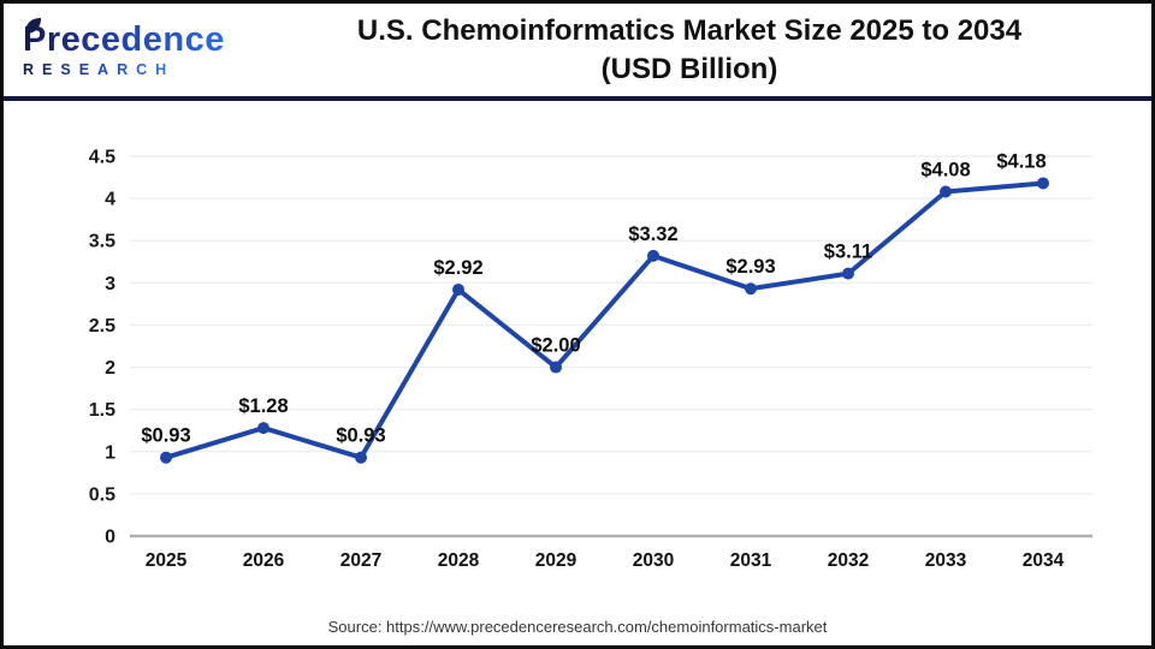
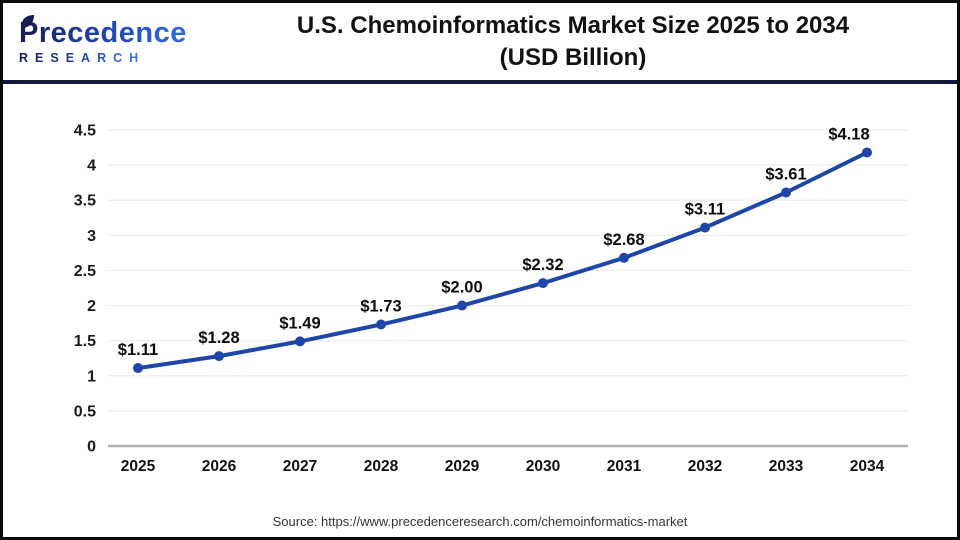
2025: $0.93 -> $1.11
2027: $0.93 -> $1.49
2028: $2.92 -> $1.73
2030: $3.32 -> $2.32
2031: $2.93 -> $2.68
2033: $4.08 -> $3.61
